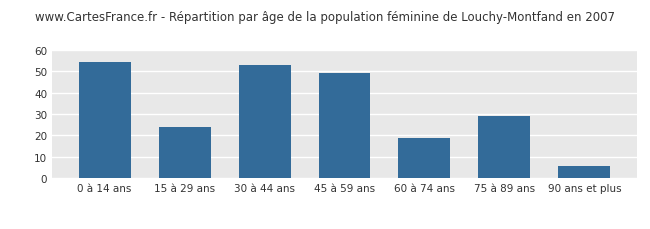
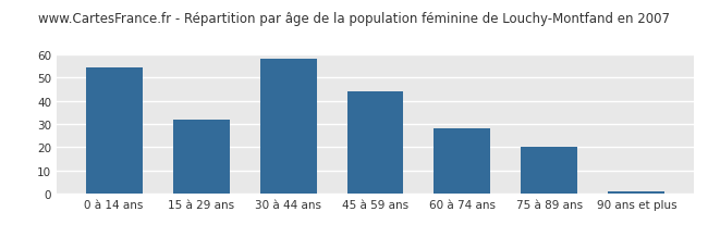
15 à 29 ans: 24 -> 32
30 à 44 ans: 53 -> 58
45 à 59 ans: 49 -> 44
60 à 74 ans: 19 -> 28
75 à 89 ans: 29 -> 20
90 ans et plus: 6 -> 1
